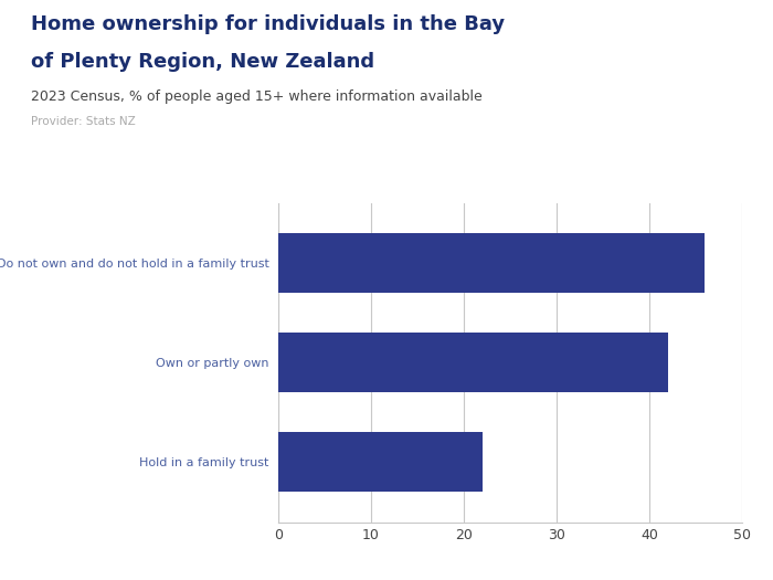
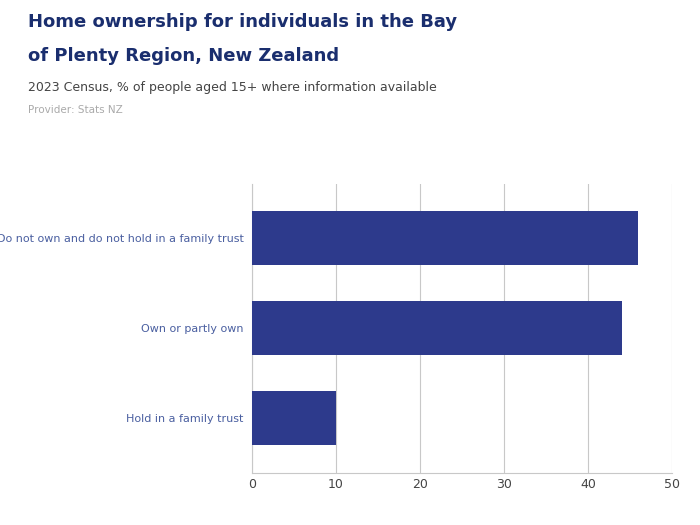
Own or partly own: 42 -> 44
Hold in a family trust: 22 -> 10
